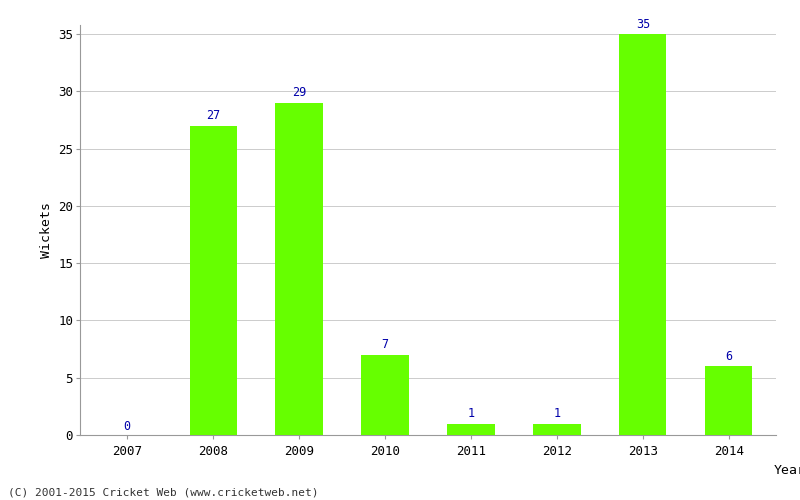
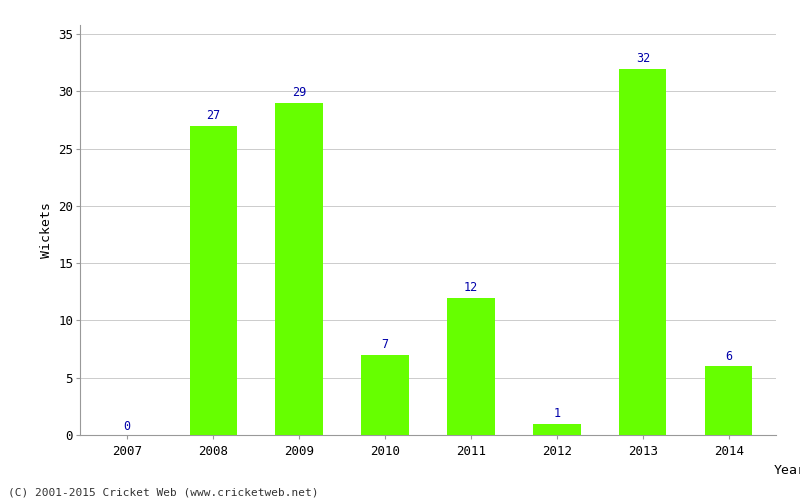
2011: 1 -> 12
2013: 35 -> 32
